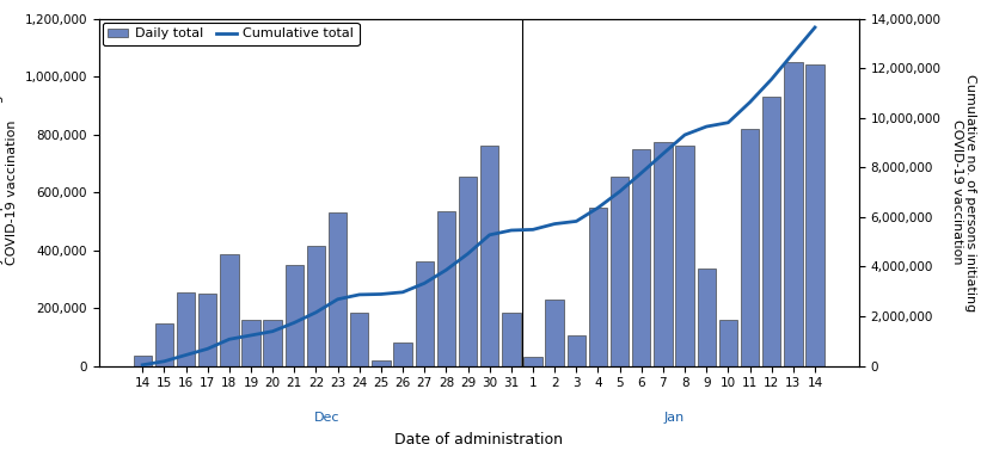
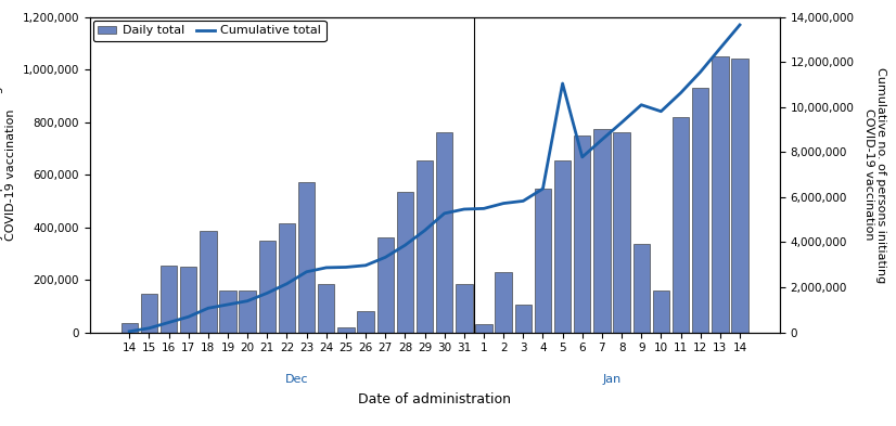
Daily total/23: 530,000 -> 570,000
Cumulative total/5: 7,030,000 -> 11,050,000
Cumulative total/9: 9,650,000 -> 10,100,000
